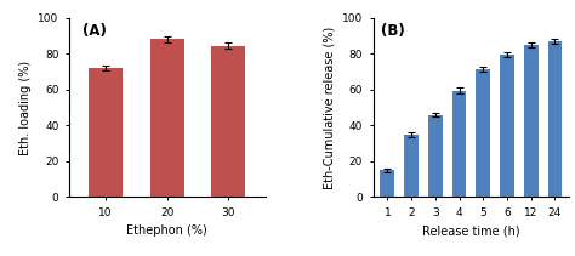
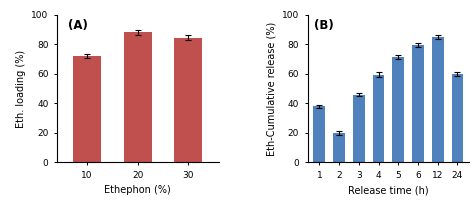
1: 15 -> 38
2: 35 -> 20
24: 87 -> 60
